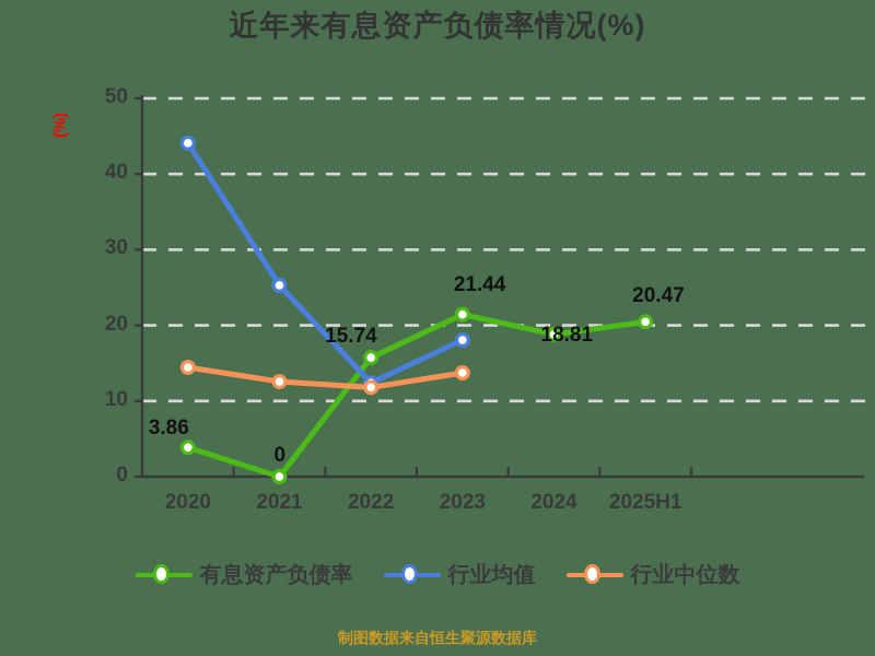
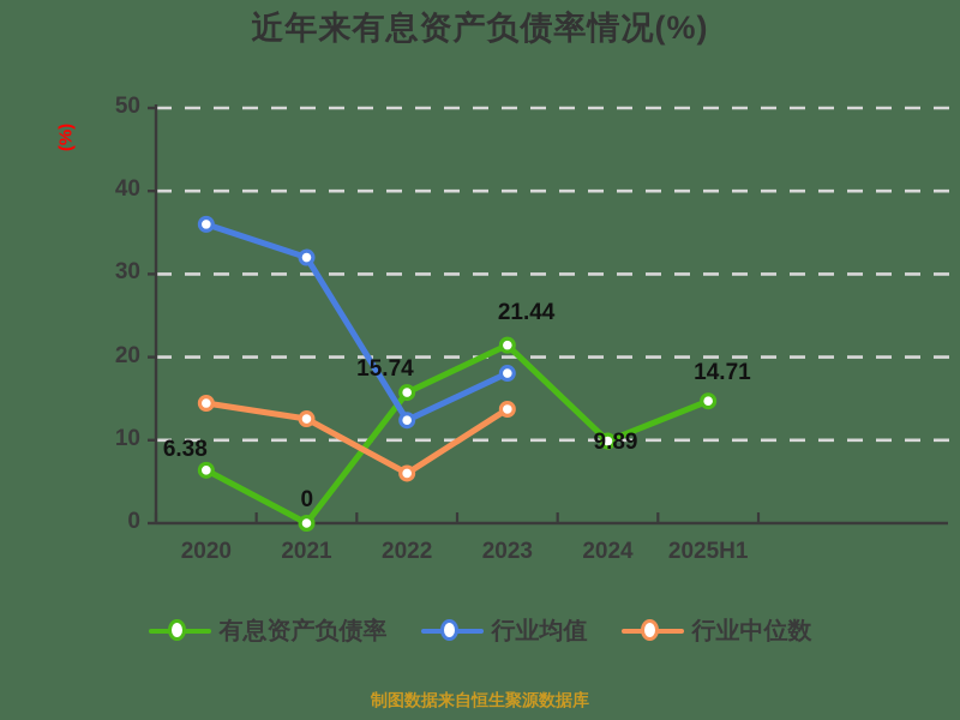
有息资产负债率/2020: 3.86 -> 6.38
行业均值/2020: 44 -> 36
行业均值/2021: 25 -> 32
行业中位数/2022: 12 -> 6
有息资产负债率/2024: 18.81 -> 9.89
有息资产负债率/2025H1: 20.47 -> 14.71
